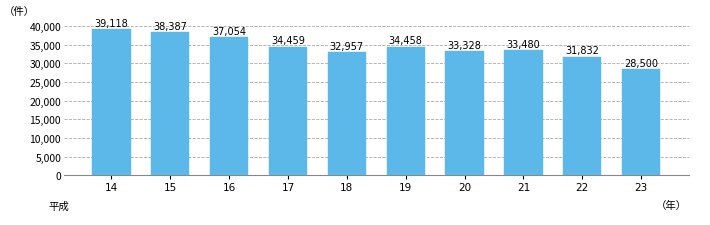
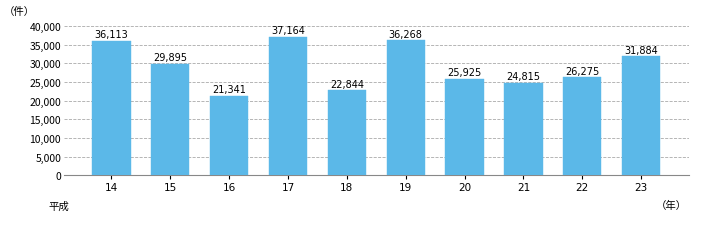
14: 39,118 -> 36,113
15: 38,387 -> 29,895
16: 37,054 -> 21,341
17: 34,459 -> 37,164
18: 32,957 -> 22,844
19: 34,458 -> 36,268
20: 33,328 -> 25,925
21: 33,480 -> 24,815
22: 31,832 -> 26,275
23: 28,500 -> 31,884
